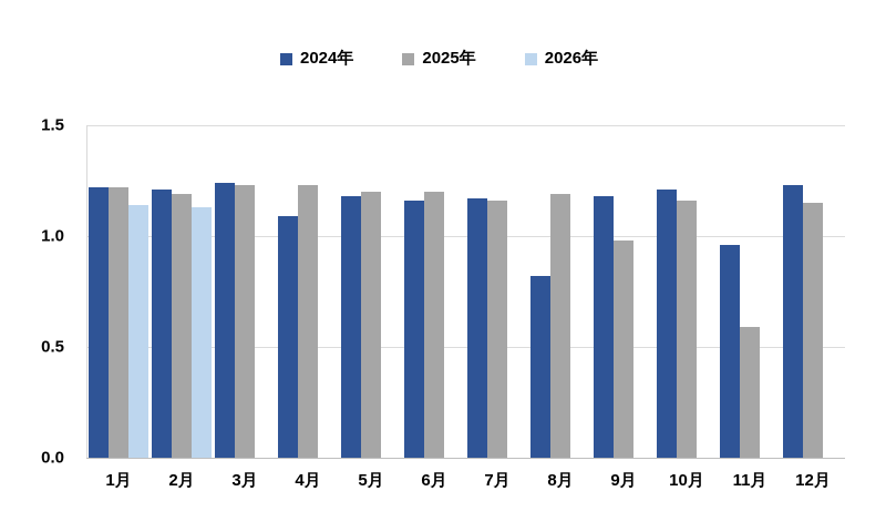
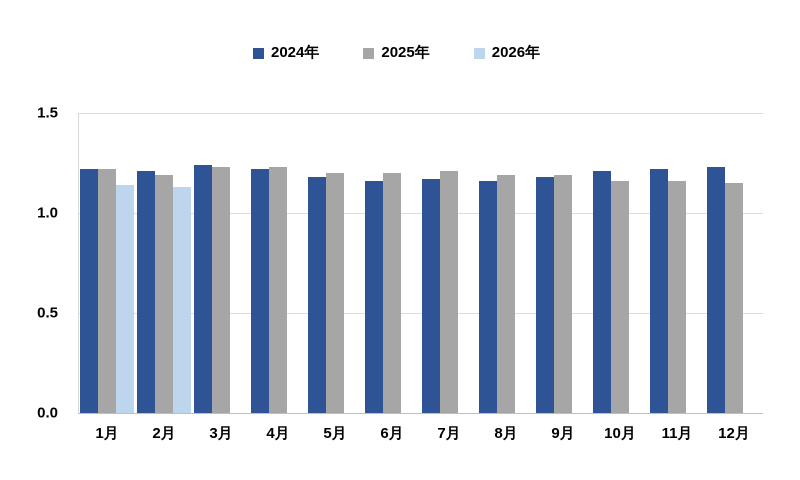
2024年/4月: 1.09 -> 1.22
2025年/7月: 1.16 -> 1.21
2024年/8月: 0.82 -> 1.16
2025年/9月: 0.98 -> 1.19
2024年/11月: 0.96 -> 1.22
2025年/11月: 0.59 -> 1.16
